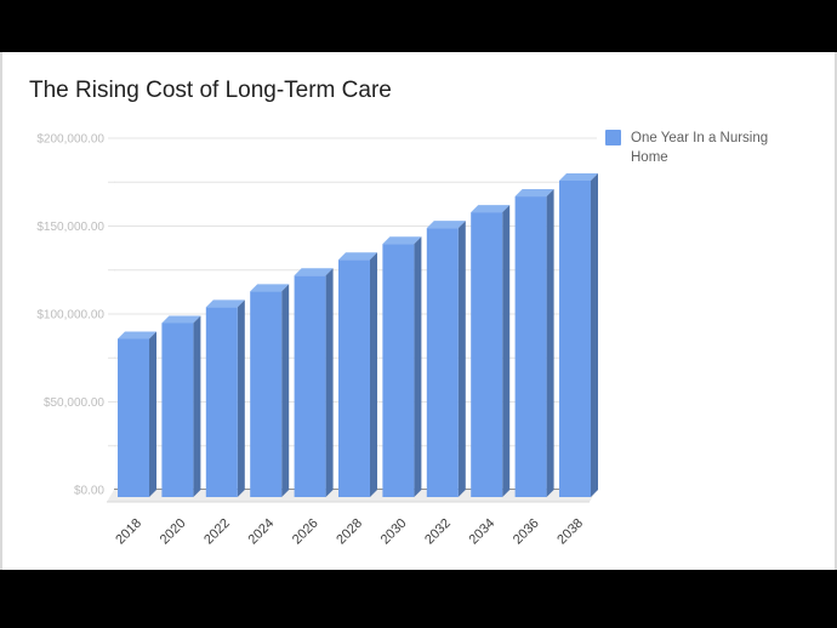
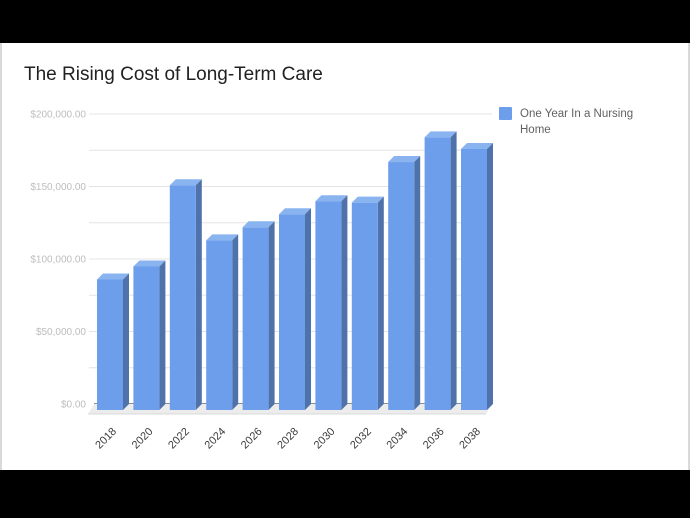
2022: $108000 -> $155000
2032: $153000 -> $143000
2034: $162000 -> $171000
2036: $171000 -> $188000
